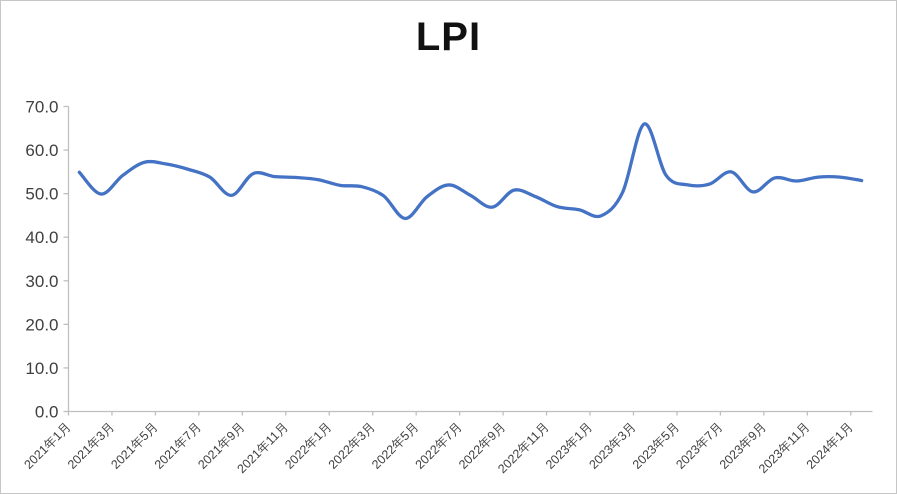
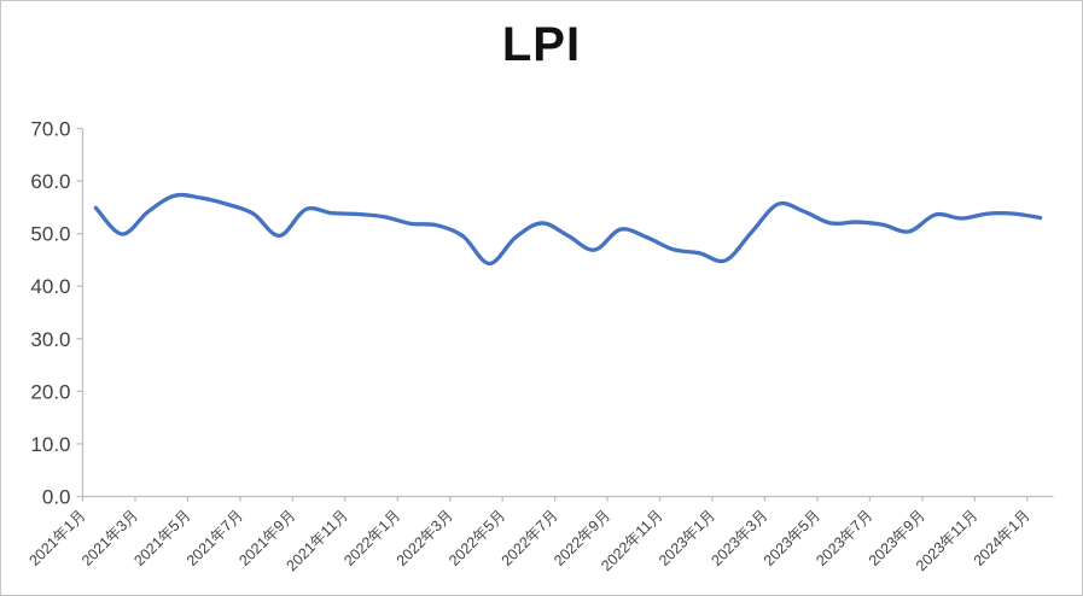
2023年3月: 66 -> 56
2023年7月: 55 -> 52
